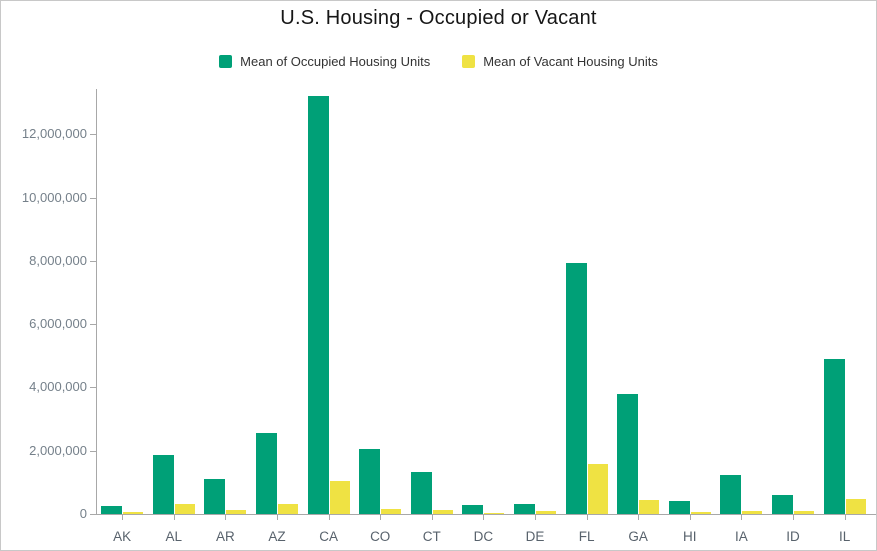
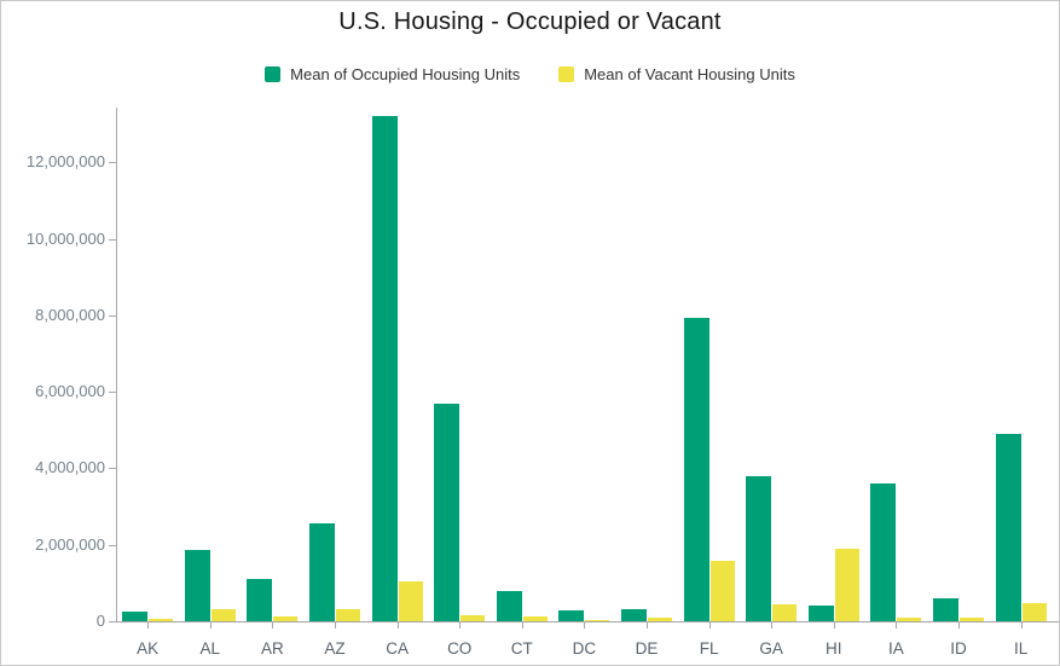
Mean of Occupied Housing Units/CO: 2100000 -> 5700000
Mean of Occupied Housing Units/CT: 1300000 -> 800000
Mean of Vacant Housing Units/HI: 100000 -> 1900000
Mean of Occupied Housing Units/IA: 1200000 -> 3600000
